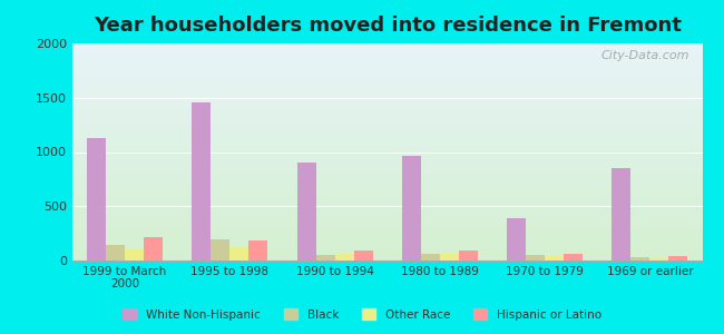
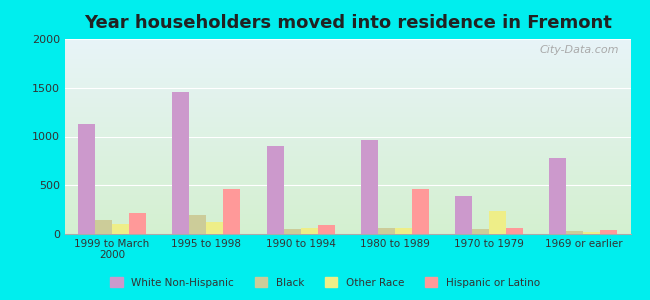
Hispanic or Latino/1995 to 1998: 180 -> 460
Hispanic or Latino/1980 to 1989: 90 -> 460
Other Race/1970 to 1979: 40 -> 240
White Non-Hispanic/1969 or earlier: 850 -> 780
